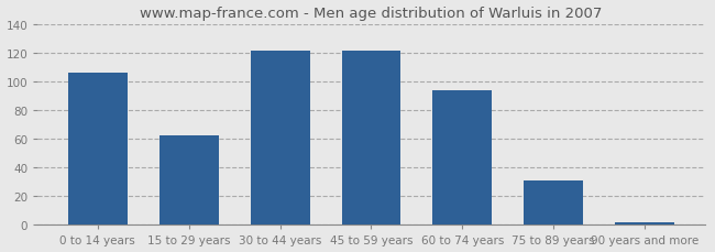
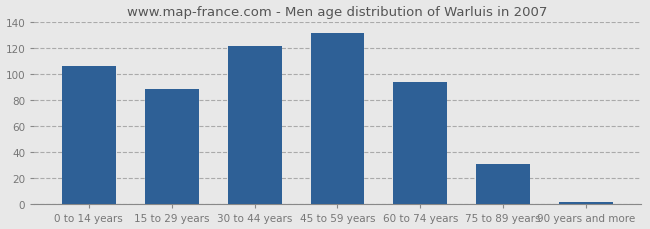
15 to 29 years: 62 -> 88
45 to 59 years: 121 -> 131
